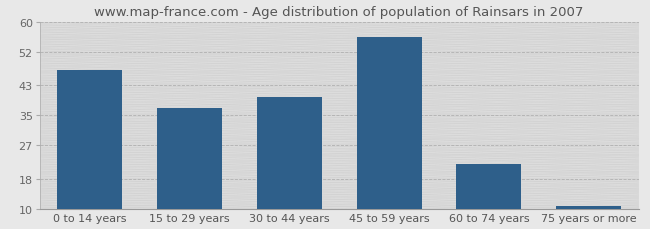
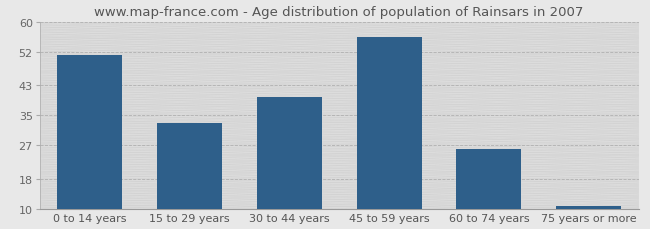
0 to 14 years: 47 -> 51
15 to 29 years: 37 -> 33
60 to 74 years: 22 -> 26
